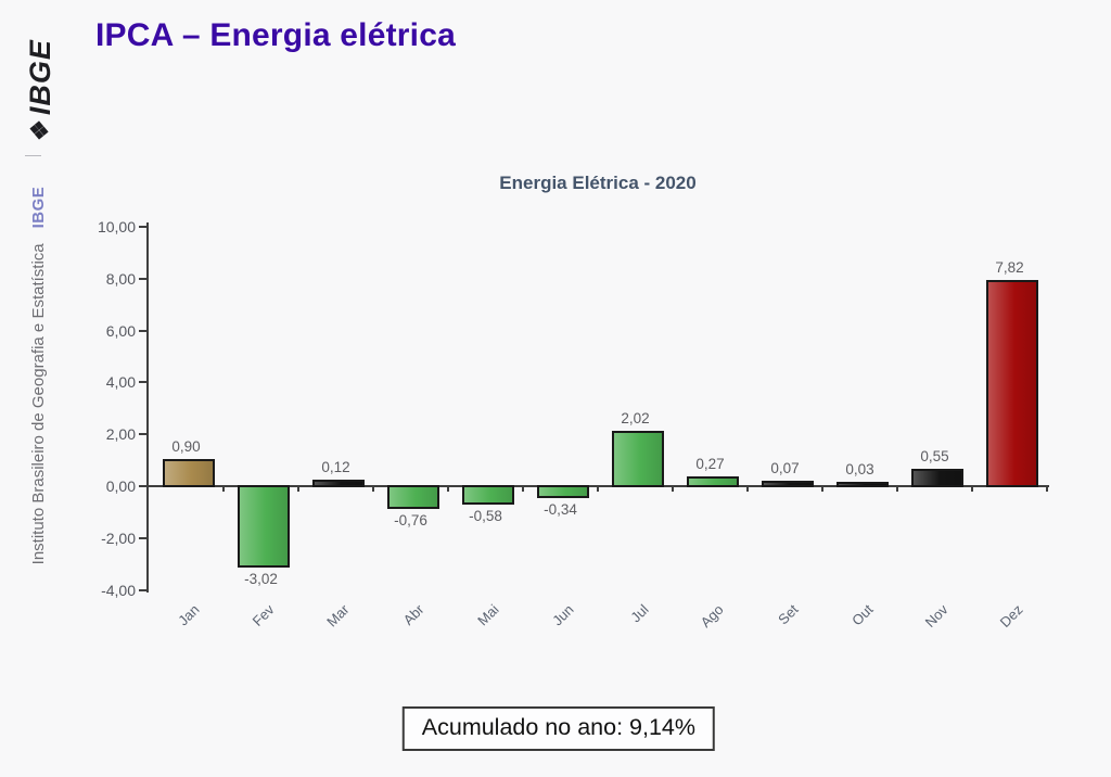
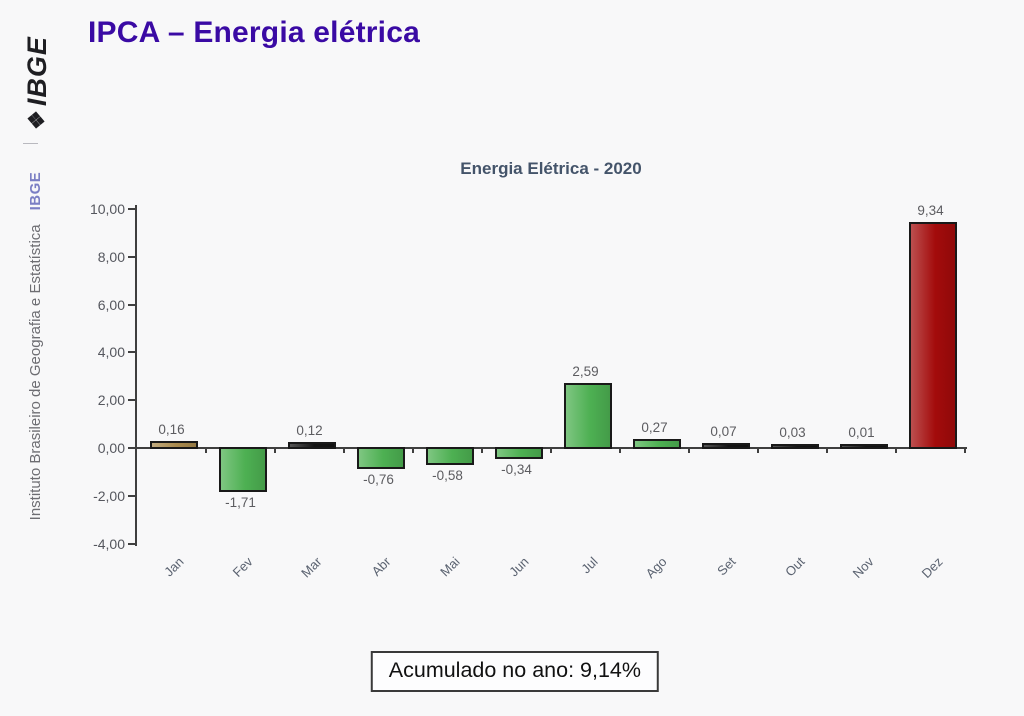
Jan: 0,90 -> 0,16
Fev: -3,02 -> -1,71
Jul: 2,02 -> 2,59
Nov: 0,55 -> 0,01
Dez: 7,82 -> 9,34
